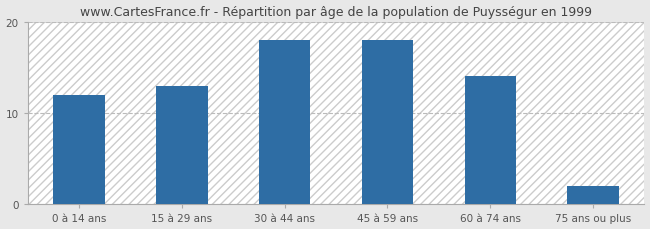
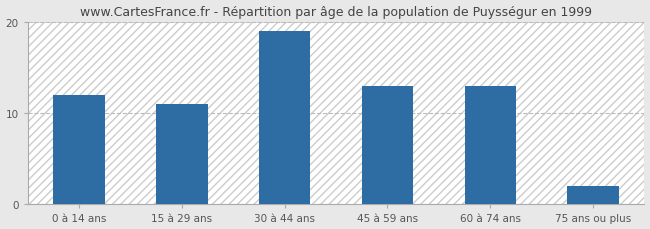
15 à 29 ans: 13 -> 11
30 à 44 ans: 18 -> 19
45 à 59 ans: 18 -> 13
60 à 74 ans: 14 -> 13
